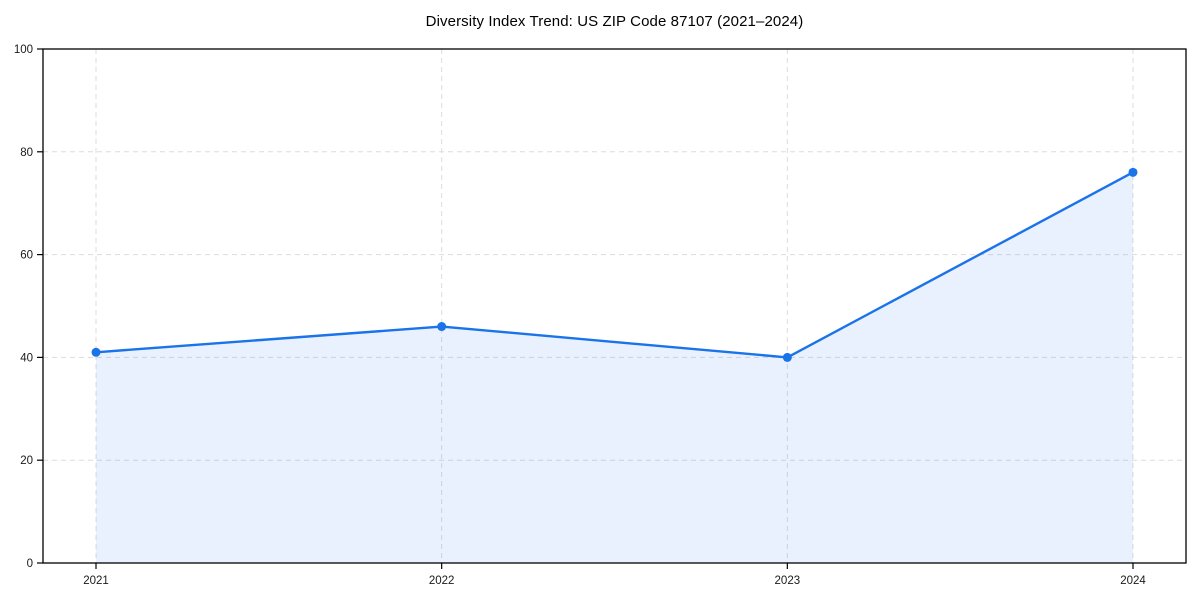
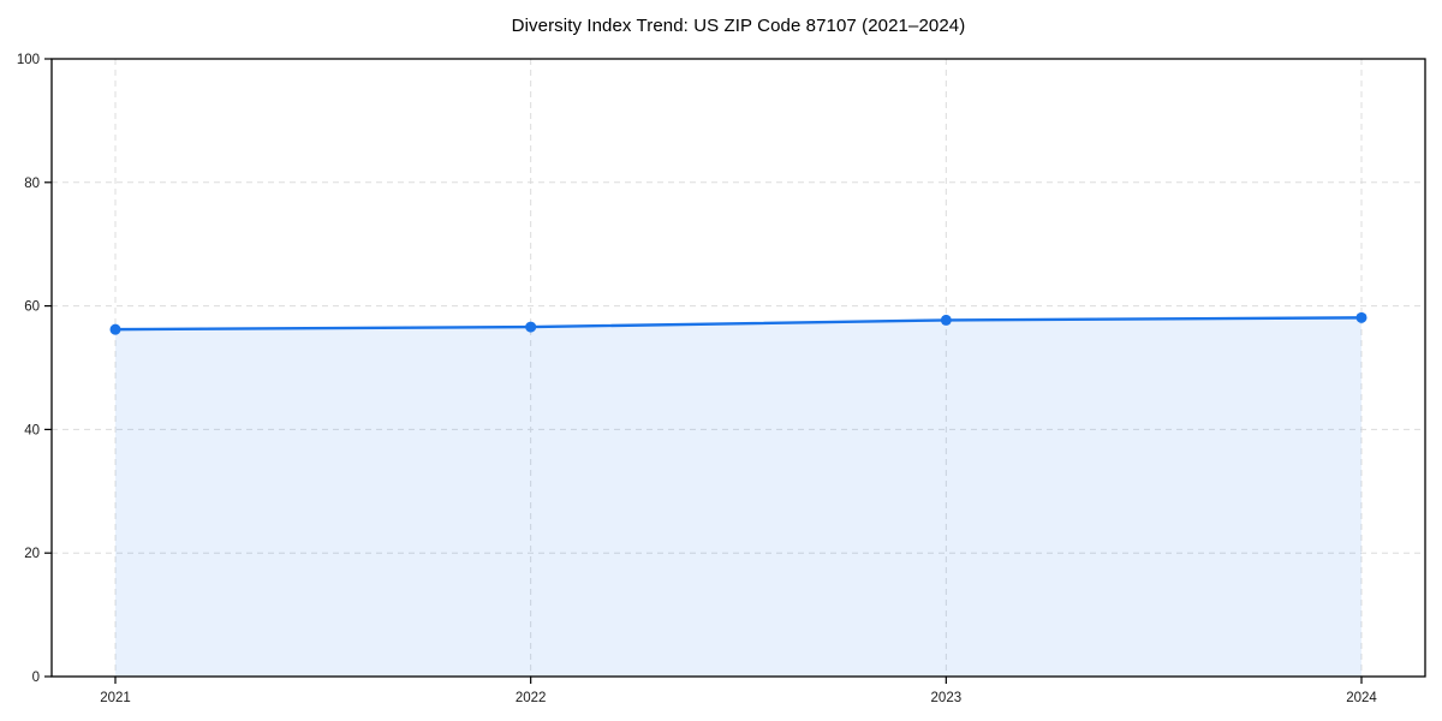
2021: 41 -> 56
2022: 46 -> 57
2023: 40 -> 58
2024: 76 -> 58
